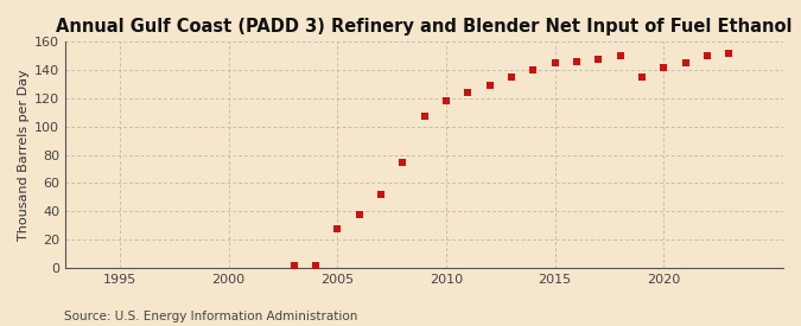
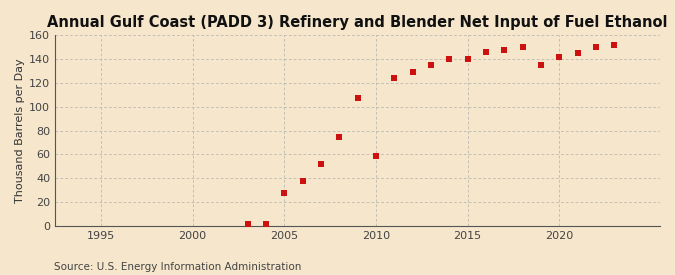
2010: 118 -> 59
2015: 145 -> 140
